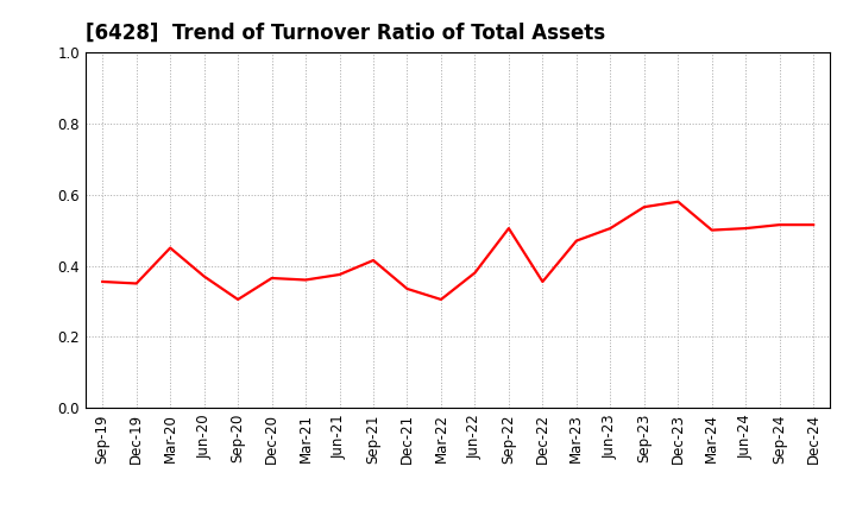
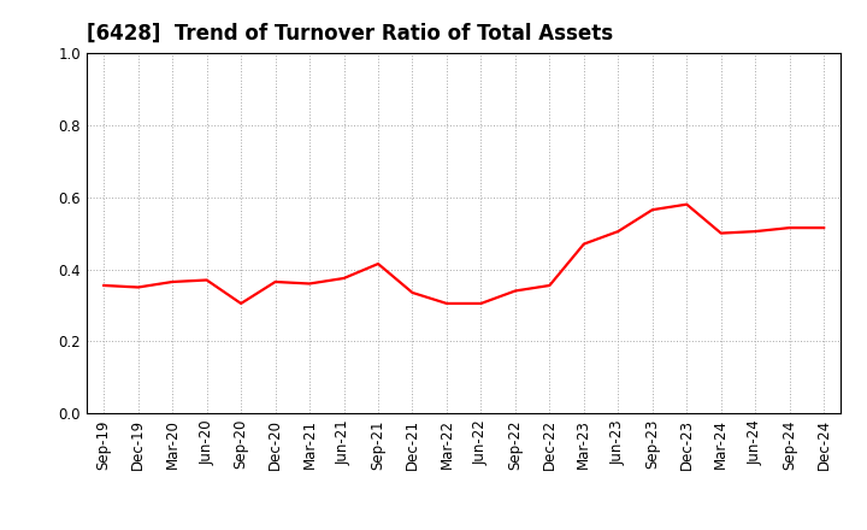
Mar-20: 0.450 -> 0.365
Jun-22: 0.380 -> 0.305
Sep-22: 0.505 -> 0.340
